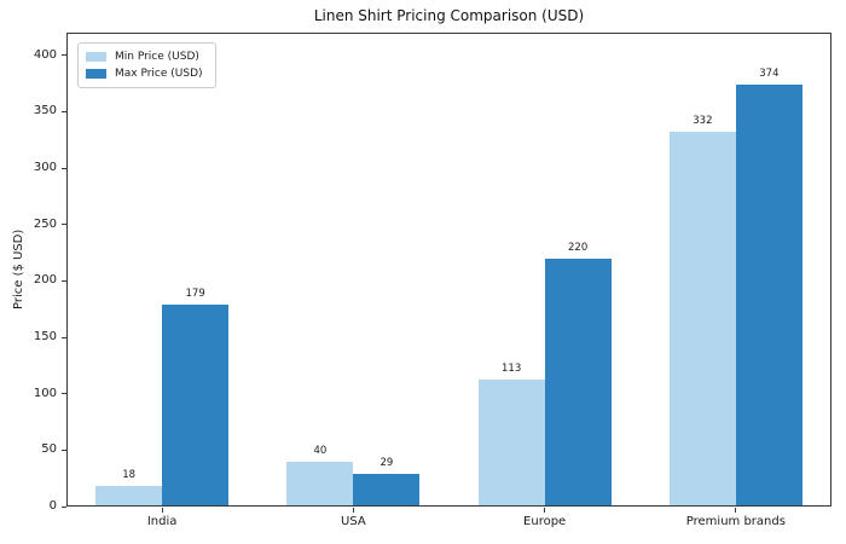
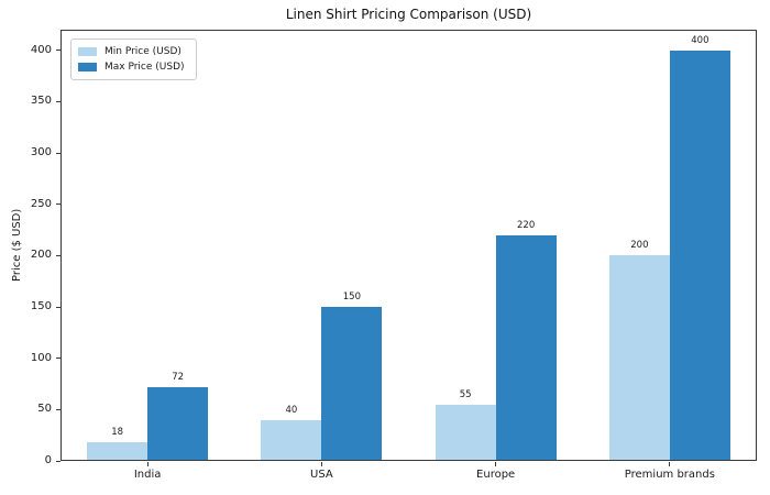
Max Price (USD)/India: 179 -> 72
Max Price (USD)/USA: 29 -> 150
Min Price (USD)/Europe: 113 -> 55
Min Price (USD)/Premium brands: 332 -> 200
Max Price (USD)/Premium brands: 374 -> 400
